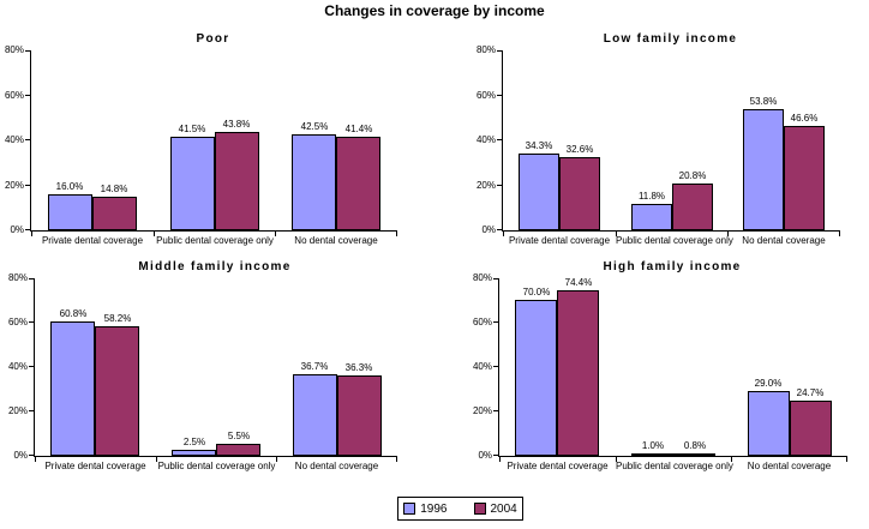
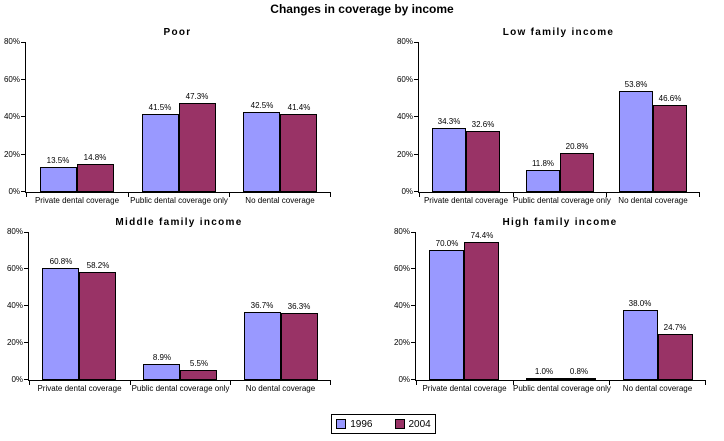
Poor/1996/Private dental coverage: 16.0% -> 13.5%
Poor/2004/Public dental coverage only: 43.8% -> 47.3%
Middle family income/1996/Public dental coverage only: 2.5% -> 8.9%
High family income/1996/No dental coverage: 29.0% -> 38.0%
